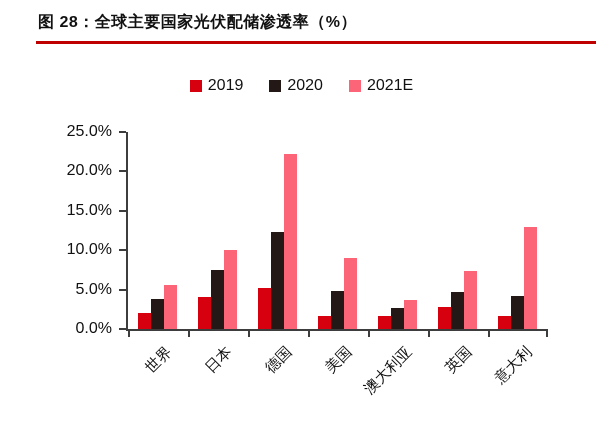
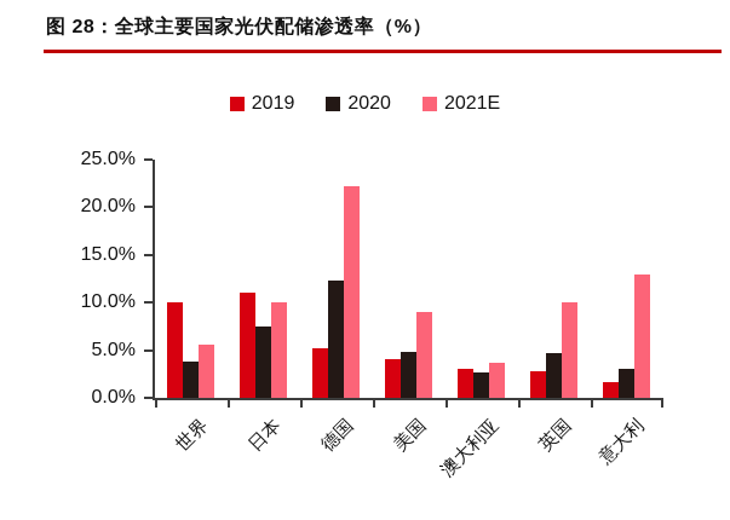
2019/世界: 2% -> 10%
2019/日本: 4% -> 11%
2019/美国: 2% -> 4%
2019/澳大利亚: 2% -> 3%
2021E/英国: 7% -> 10%
2020/意大利: 4% -> 3%
